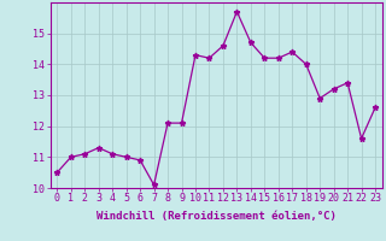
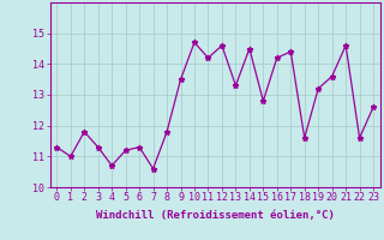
0: 10.5 -> 11.3
2: 11.1 -> 11.8
4: 11.1 -> 10.7
5: 11.0 -> 11.2
6: 10.9 -> 11.3
7: 10.1 -> 10.6
8: 12.1 -> 11.8
9: 12.1 -> 13.5
10: 14.3 -> 14.7
13: 15.7 -> 13.3
14: 14.7 -> 14.5
15: 14.2 -> 12.8
18: 14.0 -> 11.6
19: 12.9 -> 13.2
20: 13.2 -> 13.6
21: 13.4 -> 14.6
